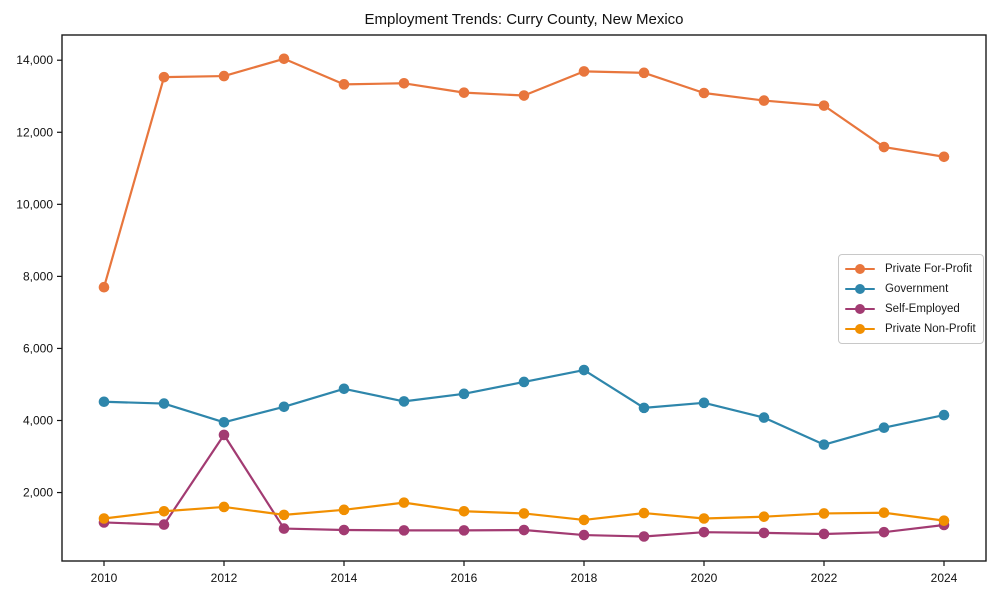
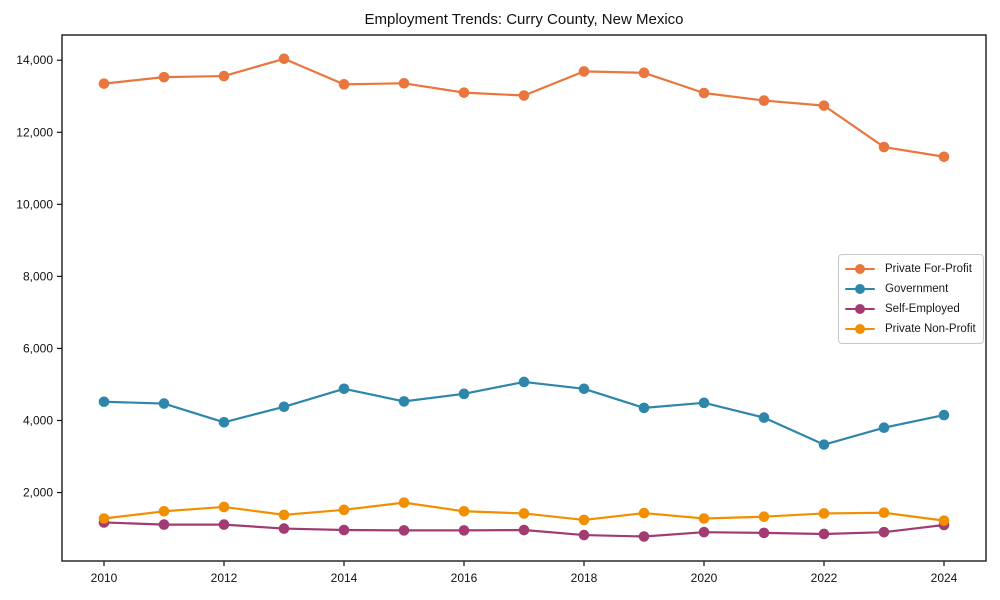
Private For-Profit/2010: 7700 -> 13400
Self-Employed/2012: 3600 -> 1100
Government/2018: 5400 -> 4900
